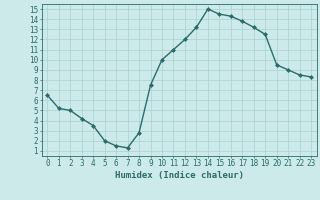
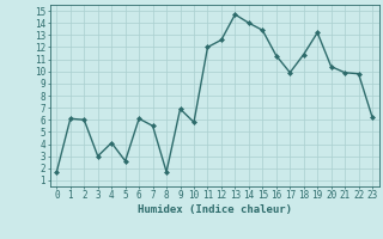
0: 6.5 -> 1.7
1: 5.2 -> 6.1
2: 5.0 -> 6.0
3: 4.2 -> 3.0
4: 3.5 -> 4.1
5: 2.0 -> 2.6
6: 1.5 -> 6.1
7: 1.3 -> 5.5
8: 2.8 -> 1.7
9: 7.5 -> 6.9
10: 10.0 -> 5.8
11: 11.0 -> 12.0
12: 12.0 -> 12.6
13: 13.2 -> 14.7
14: 15.0 -> 14.0
15: 14.5 -> 13.4
16: 14.3 -> 11.3
17: 13.8 -> 9.9
18: 13.2 -> 11.4
19: 12.5 -> 13.2
20: 9.5 -> 10.4
21: 9.0 -> 9.9
22: 8.5 -> 9.8
23: 8.3 -> 6.2
